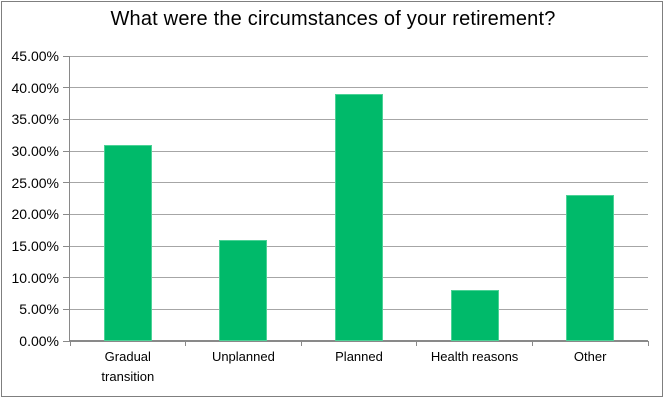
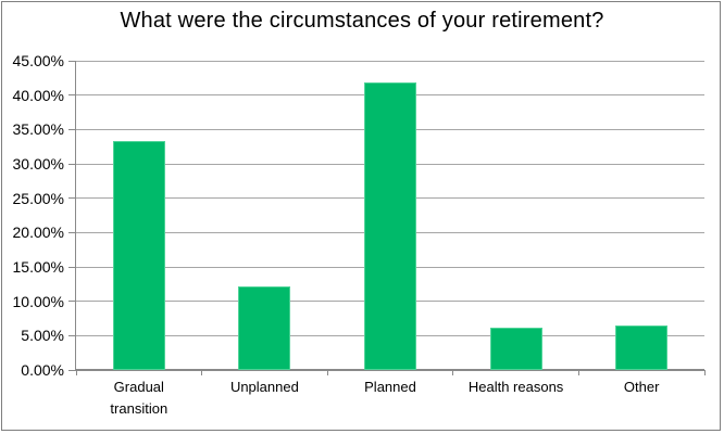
Gradual transition: 31% -> 33%
Unplanned: 16% -> 12%
Planned: 39% -> 42%
Health reasons: 8% -> 6%
Other: 23% -> 6%
